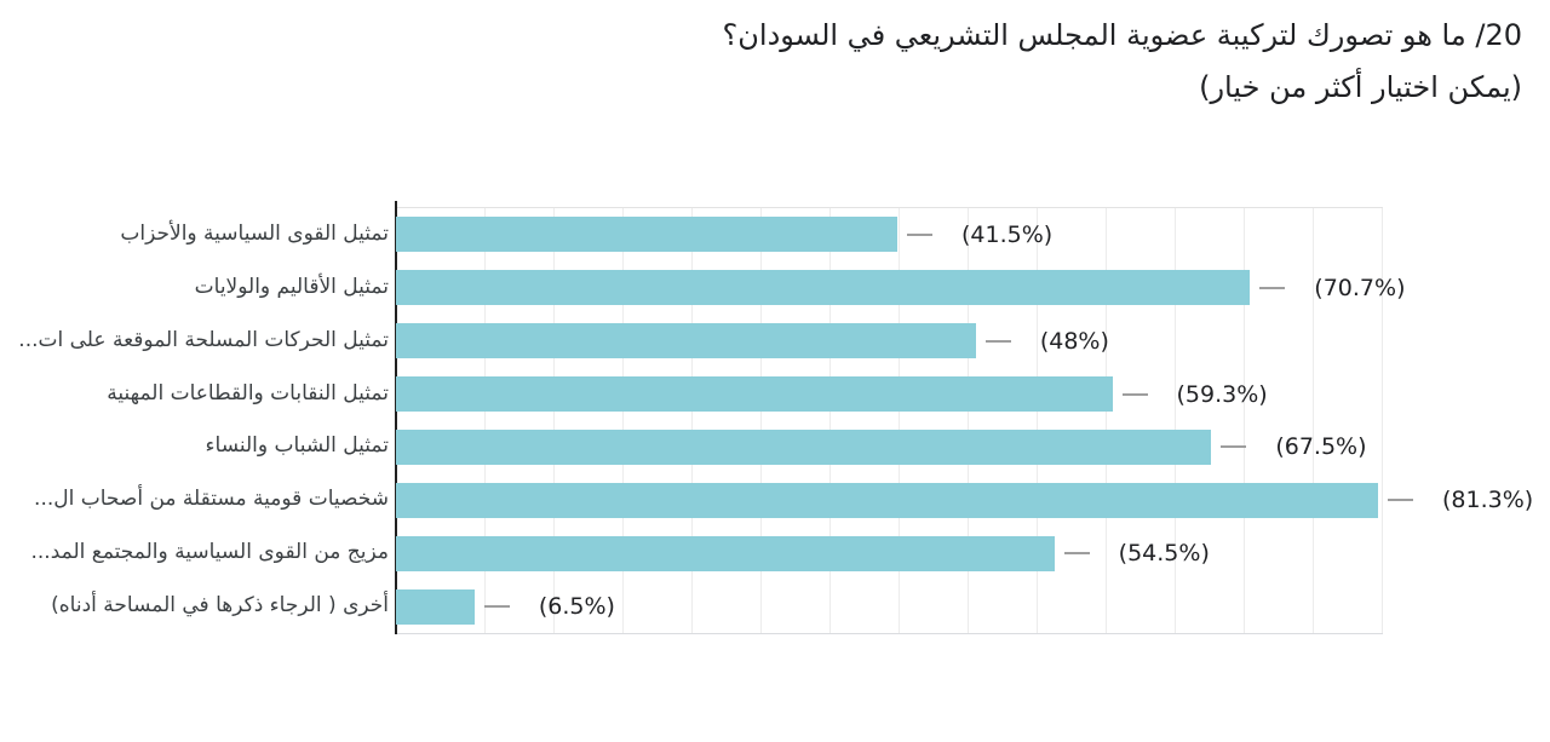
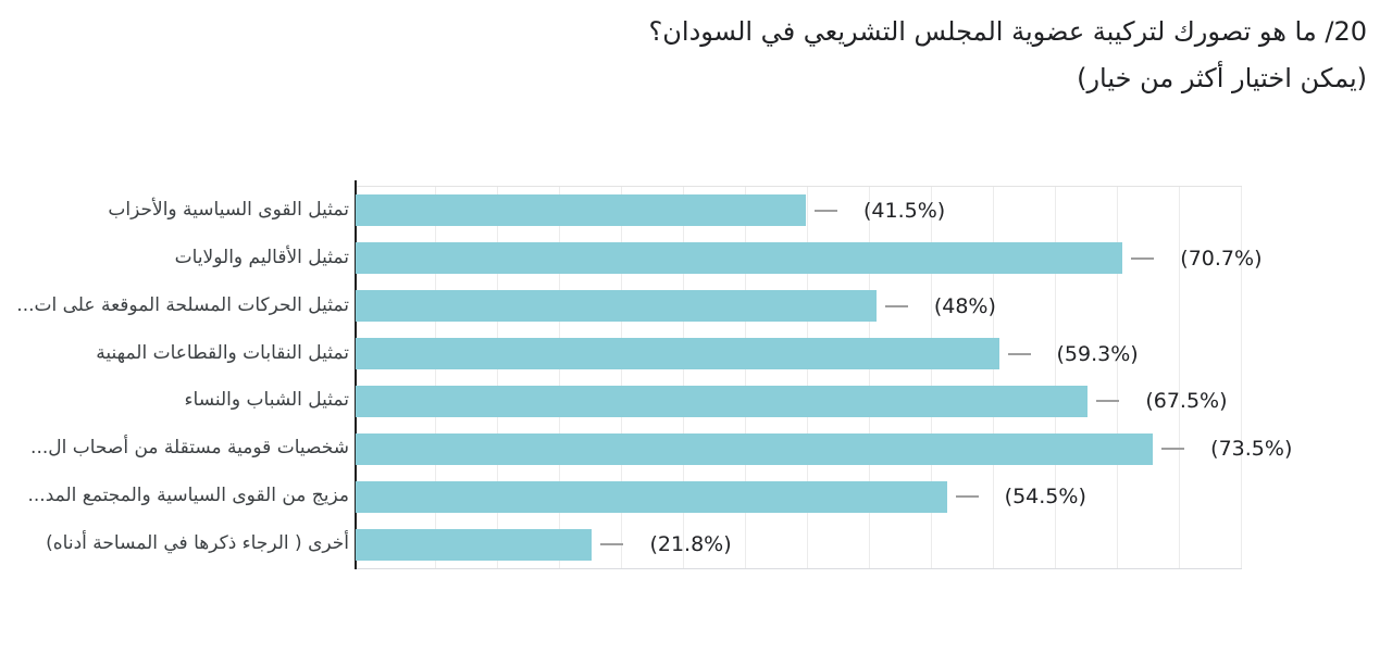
شخصيات قومية مستقلة من أصحاب ال...: 81.3% -> 73.5%
أخرى ( الرجاء ذكرها في المساحة أدناه): 6.5% -> 21.8%
